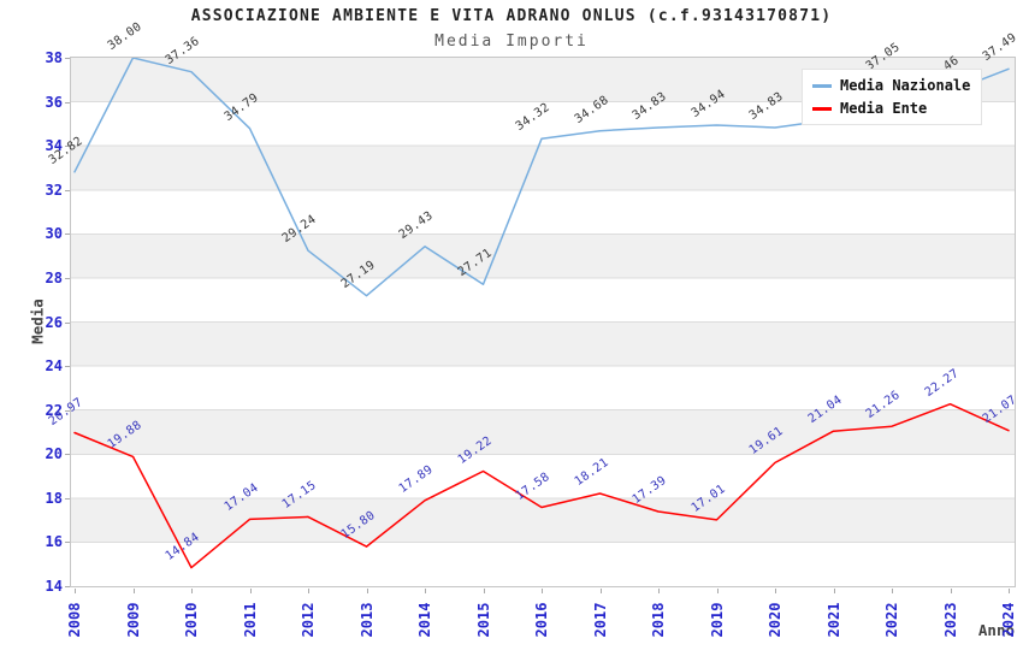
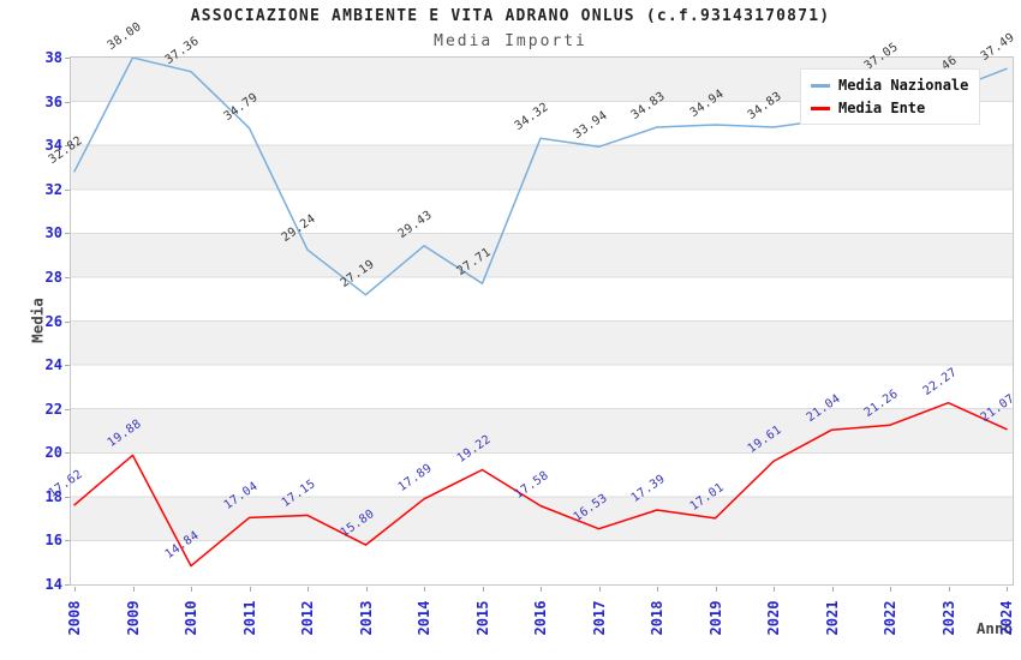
Media Ente/2008: 20.97 -> 17.62
Media Nazionale/2017: 34.68 -> 33.94
Media Ente/2017: 18.21 -> 16.53
